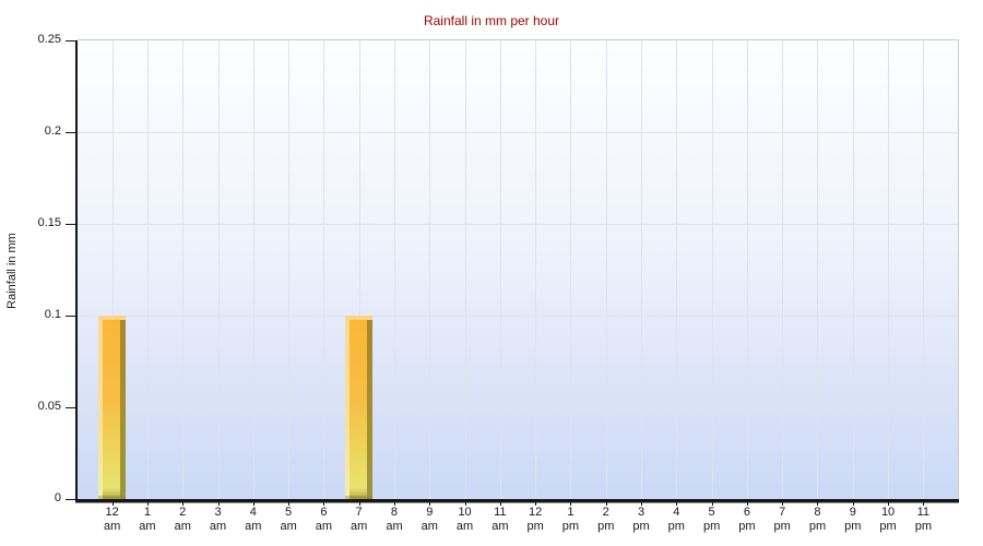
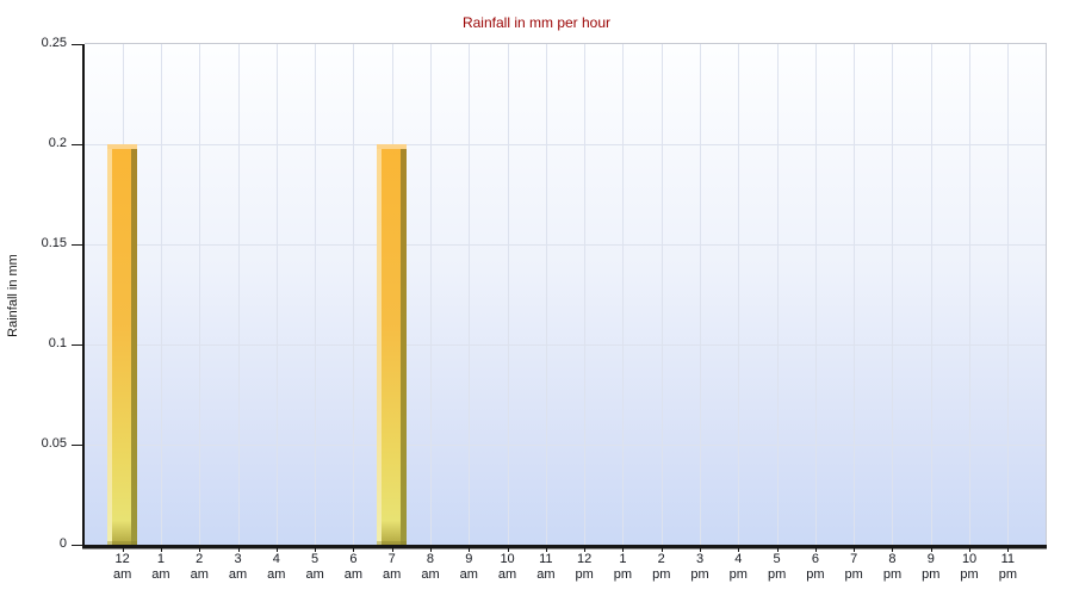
12 am: 0.1 -> 0.2
7 am: 0.1 -> 0.2
